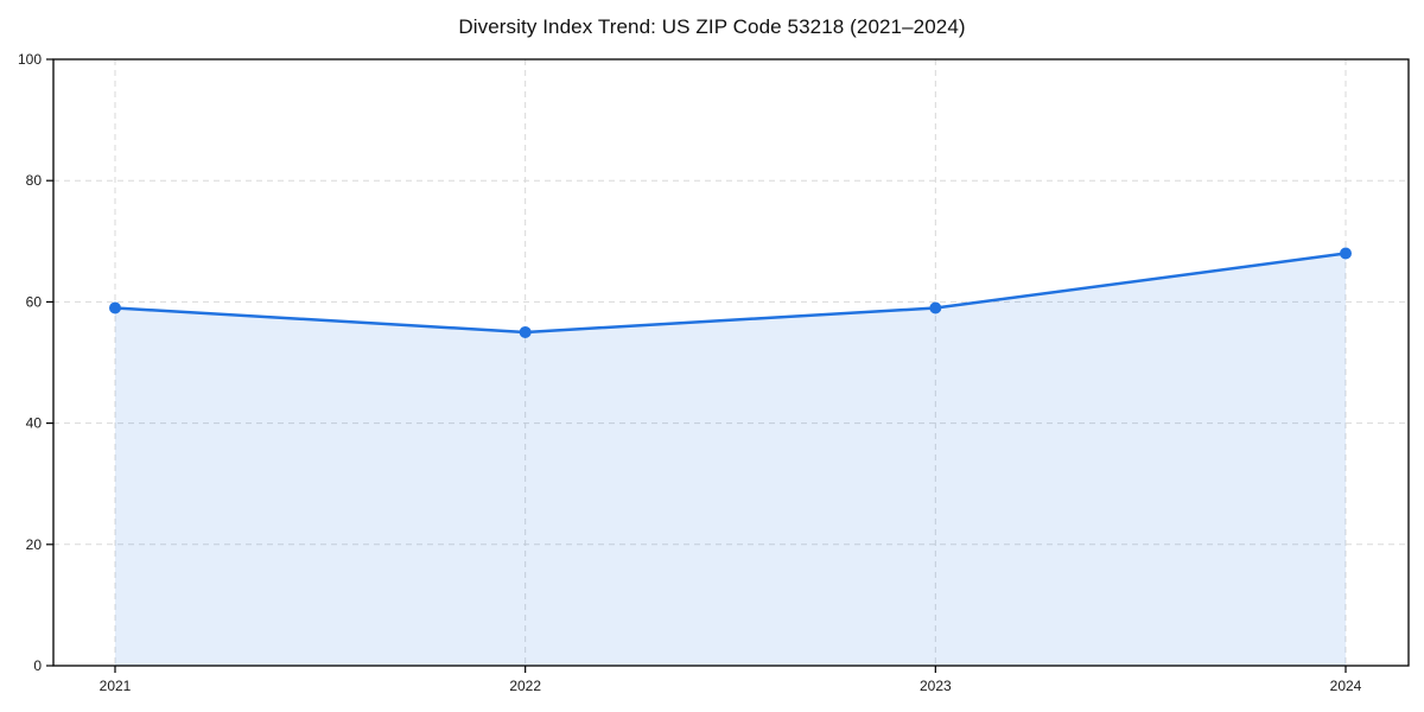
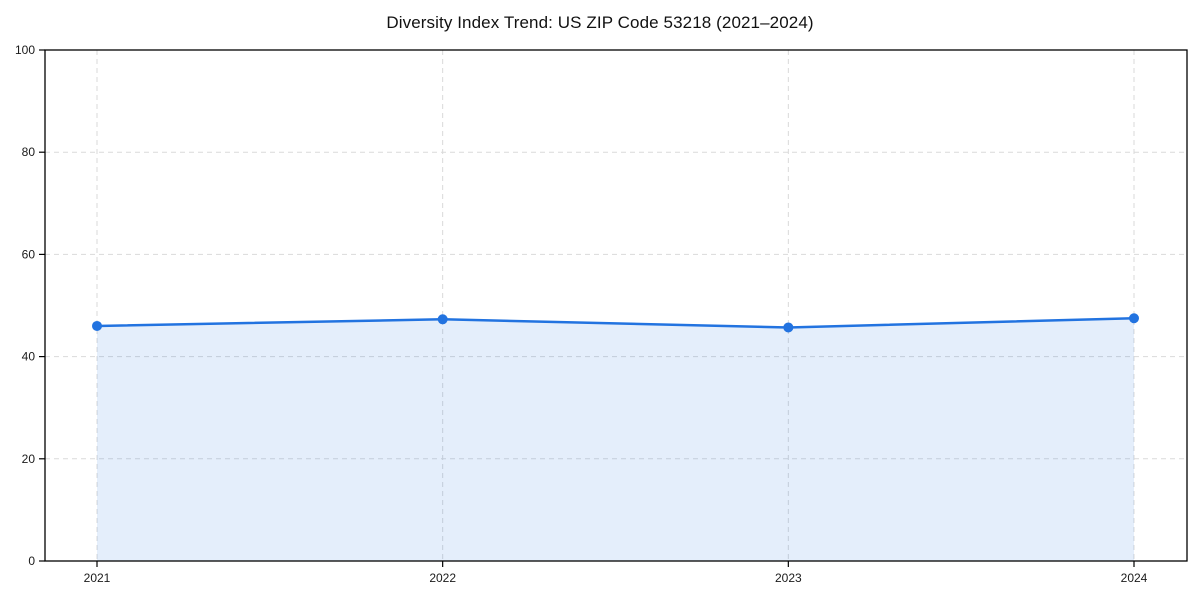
2021: 59 -> 46
2022: 55 -> 47
2023: 59 -> 46
2024: 68 -> 48
